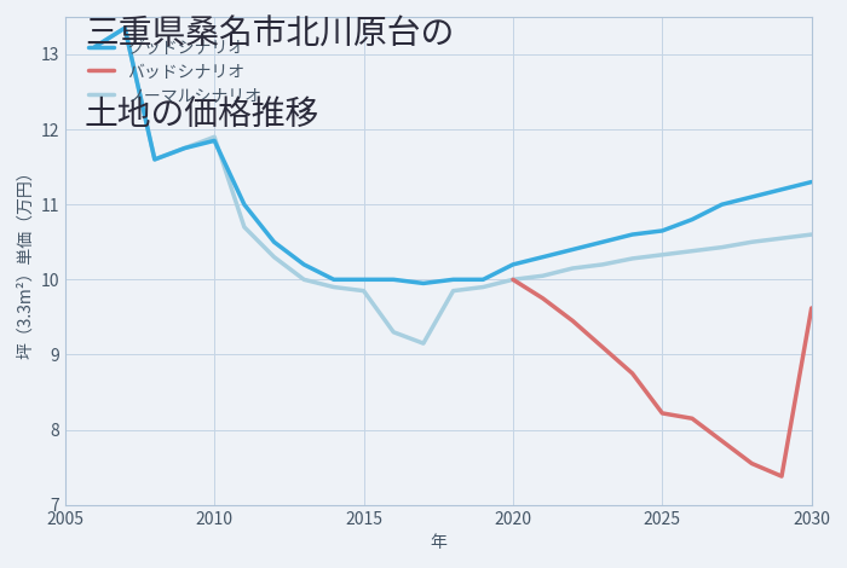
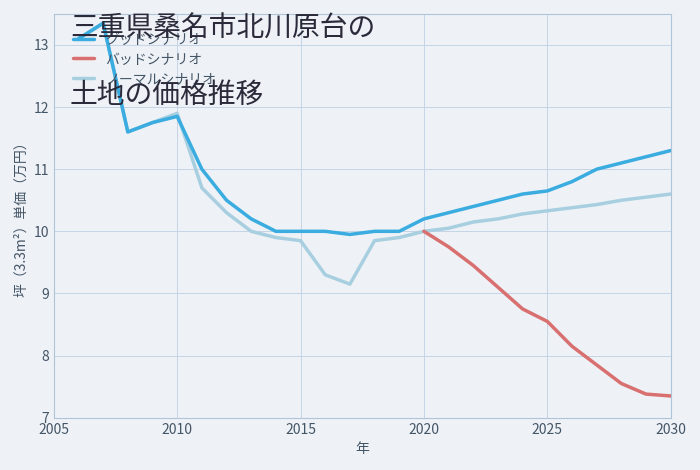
バッドシナリオ/2025: 8.22 -> 8.55
バッドシナリオ/2030: 9.62 -> 7.35
